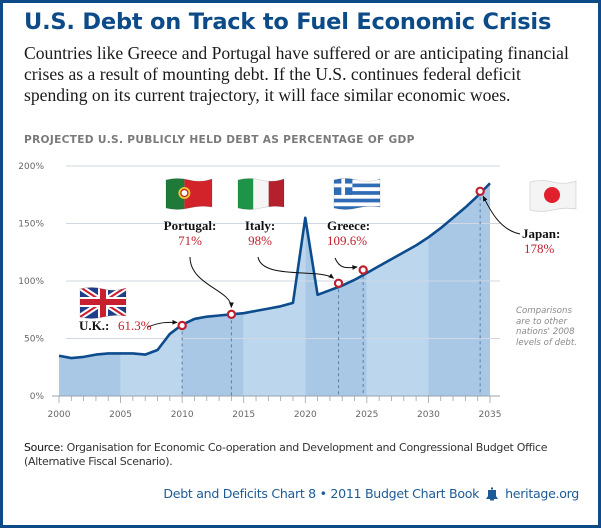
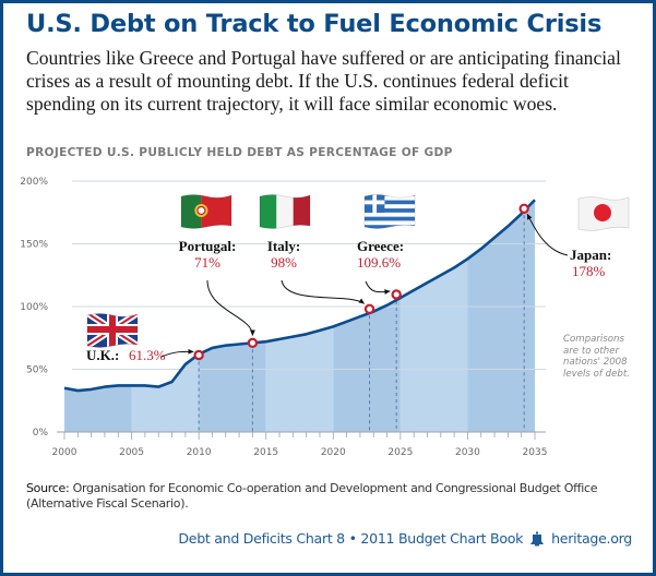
2020: 155% -> 84%
